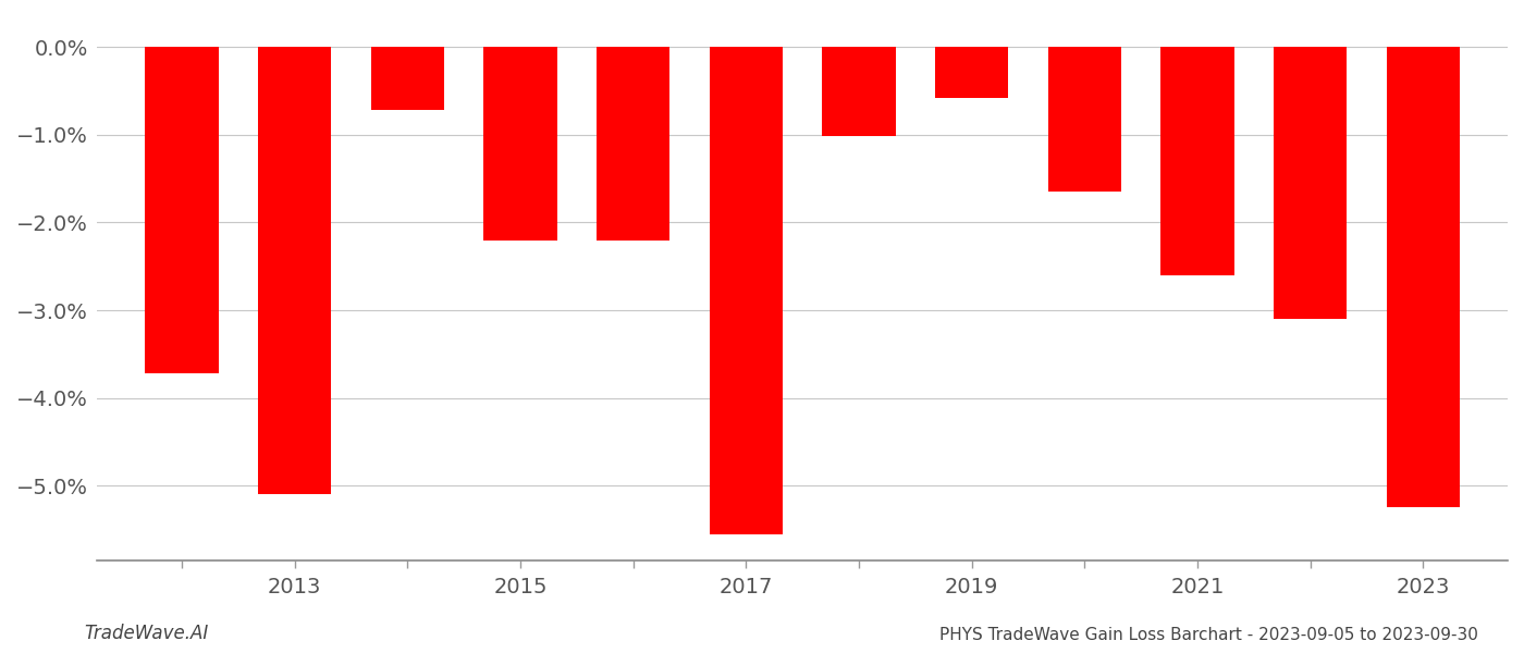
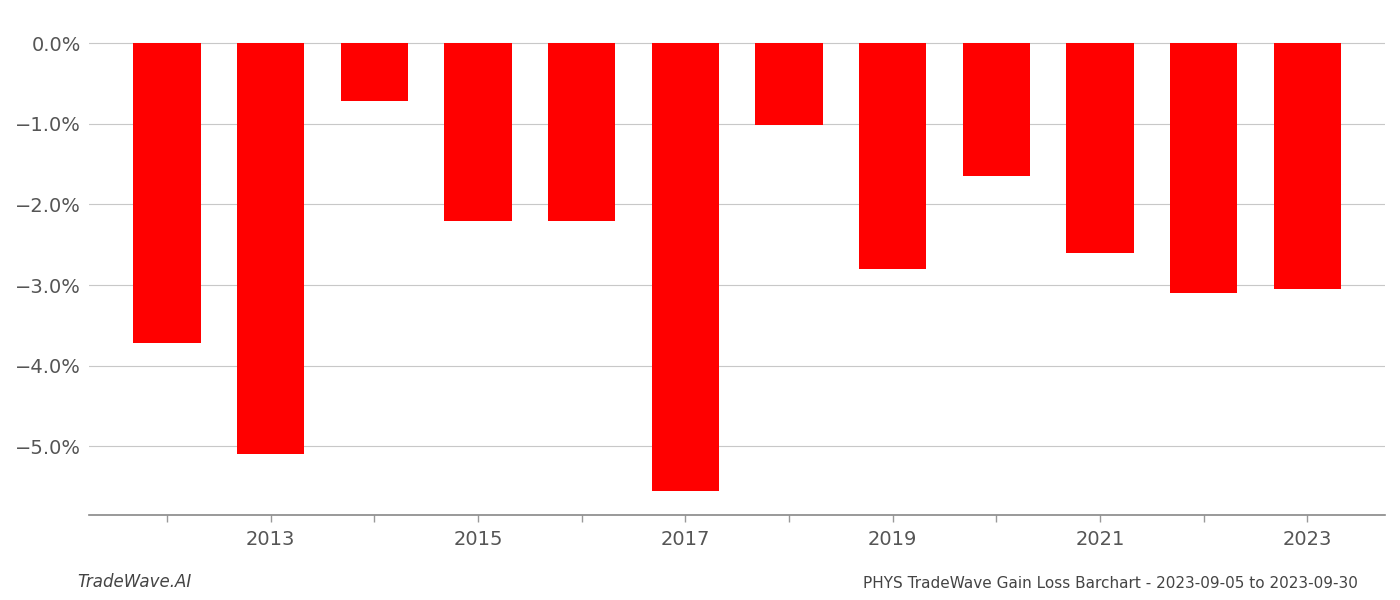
2019: -0.58% -> -2.80%
2023: -5.24% -> -3.05%
